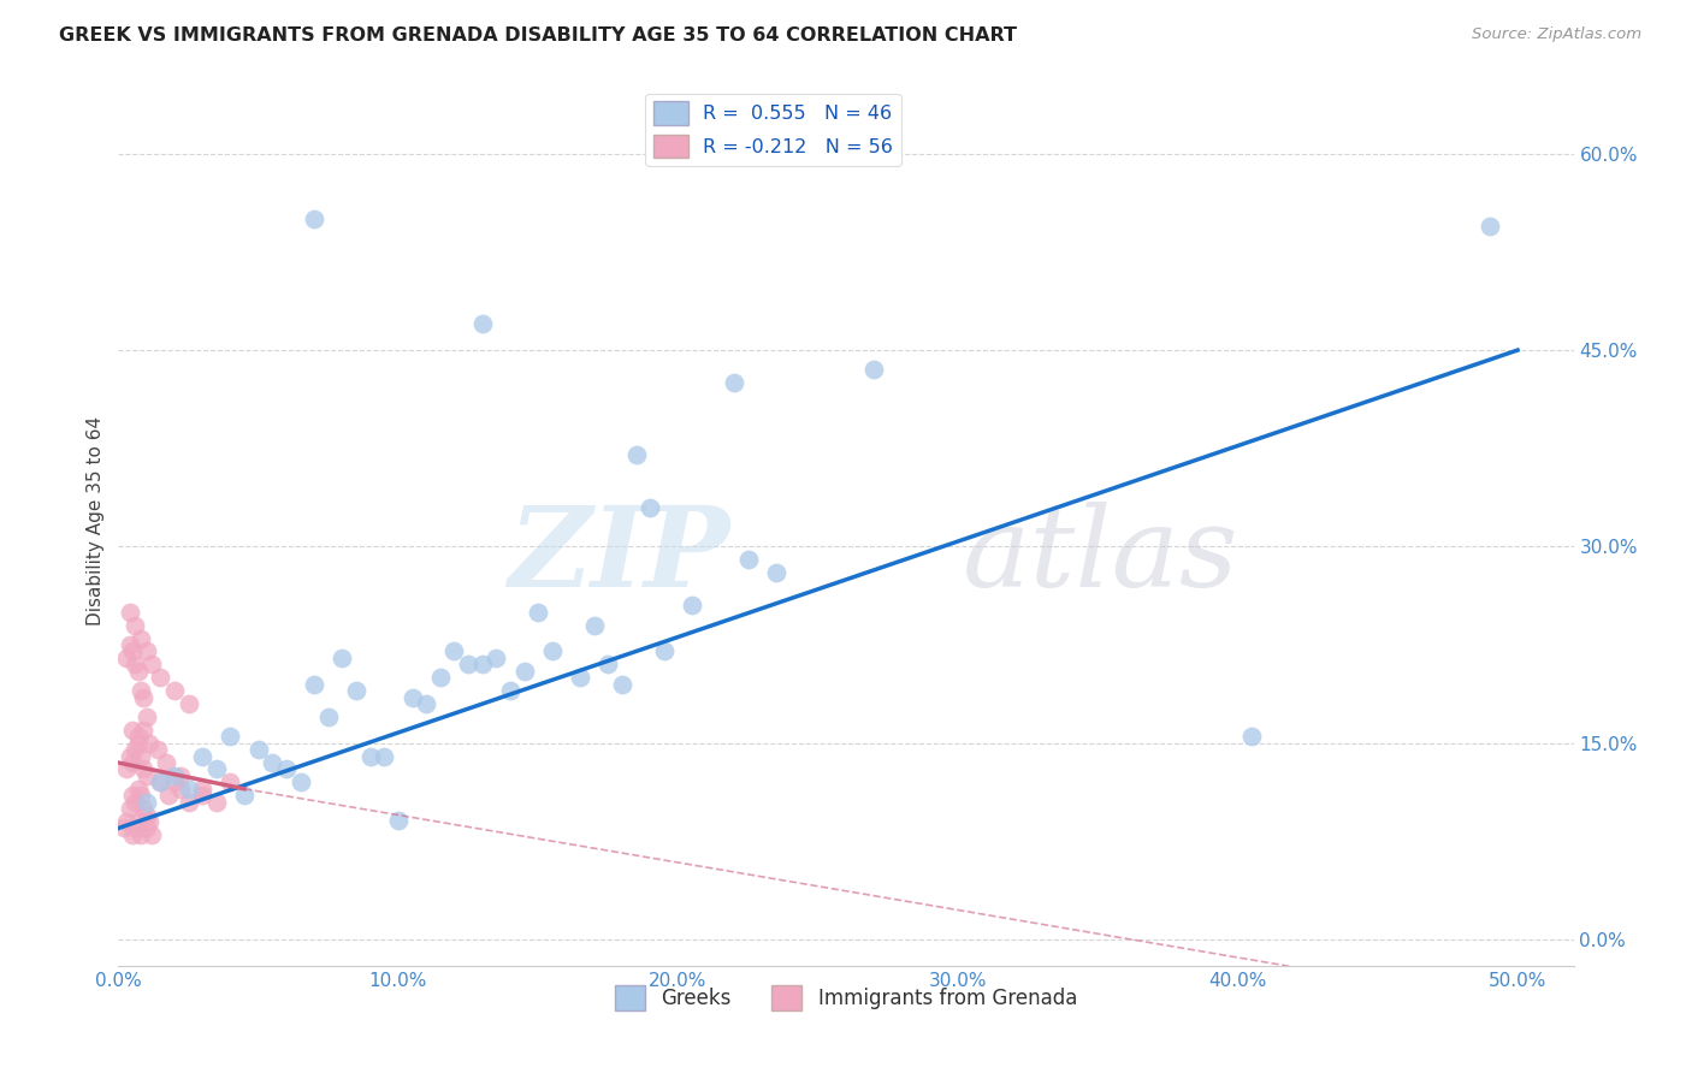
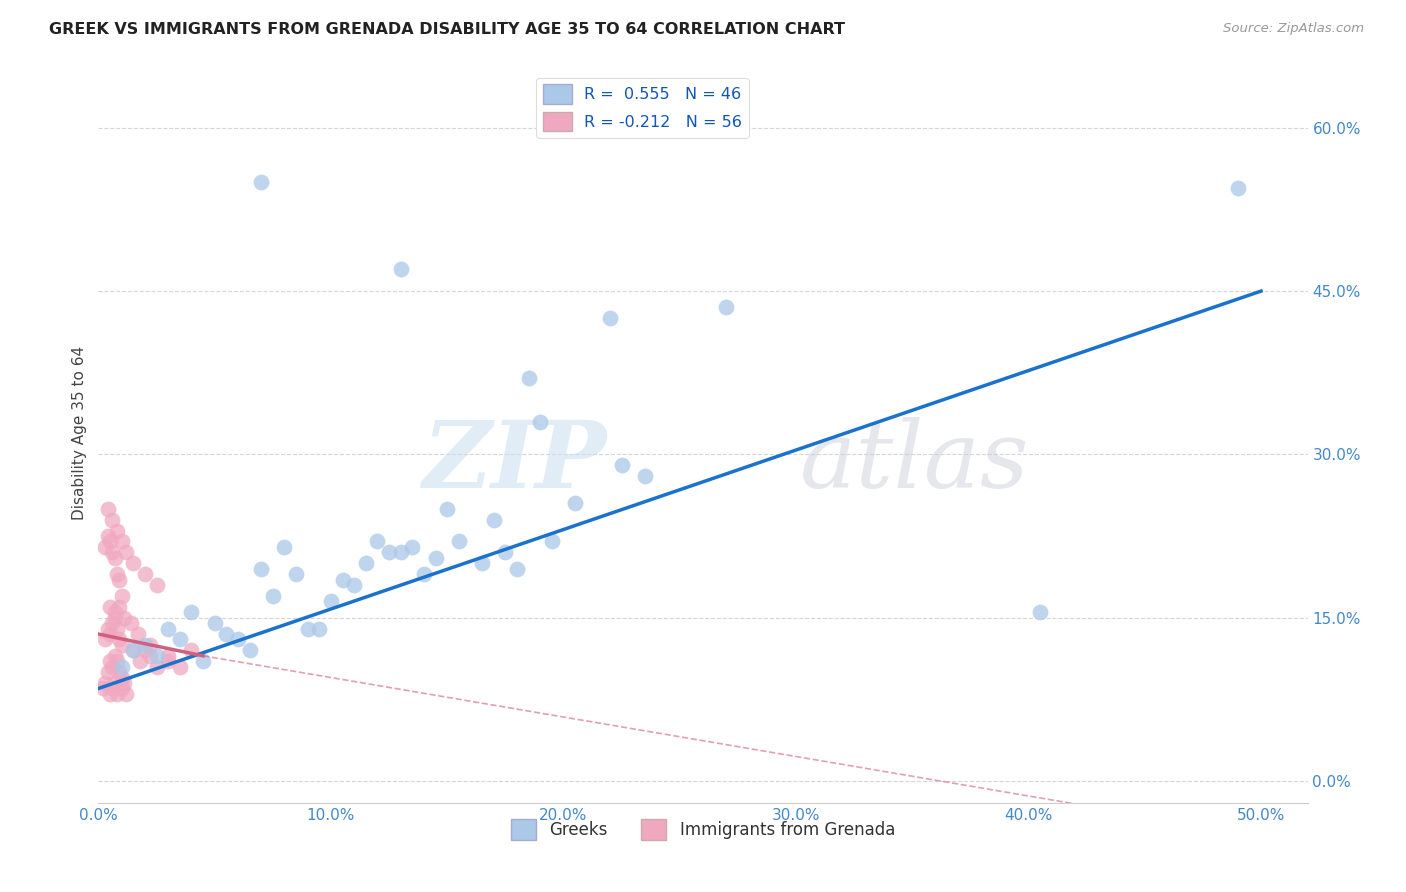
Greeks/10.0%: 9.1% -> 16.5%
